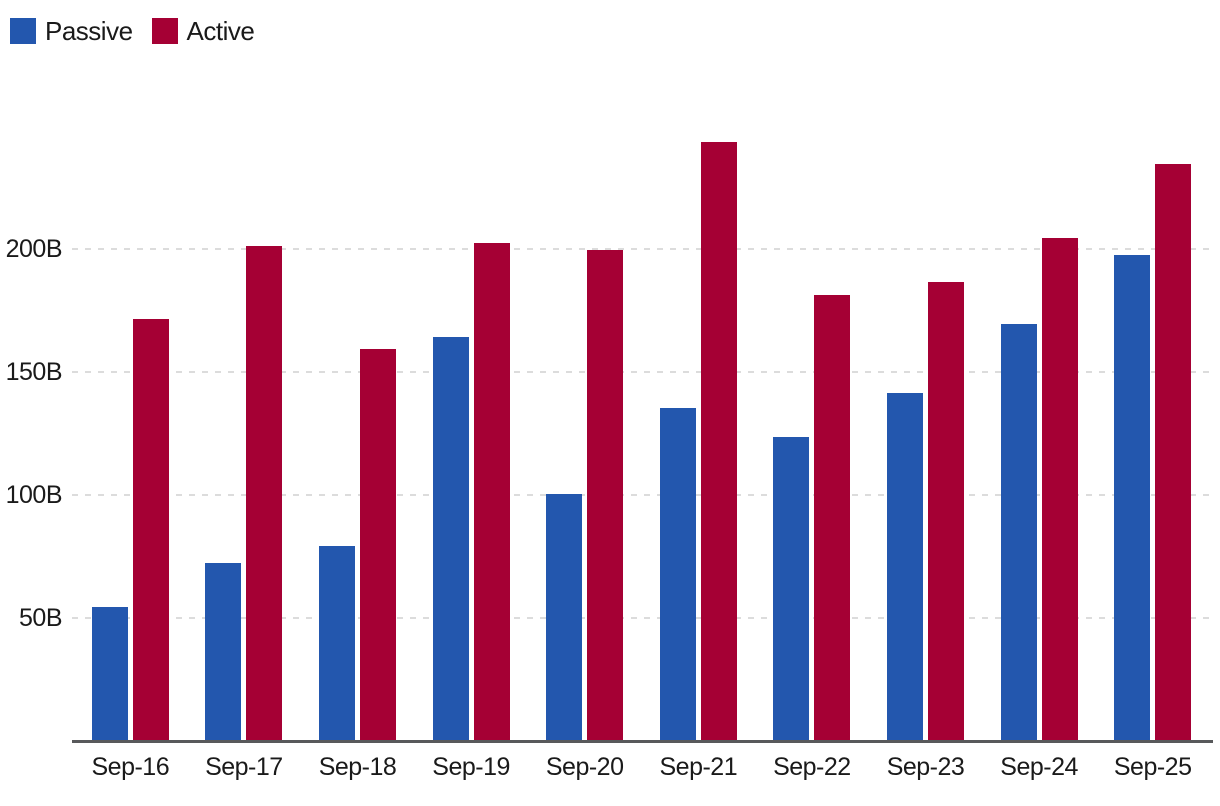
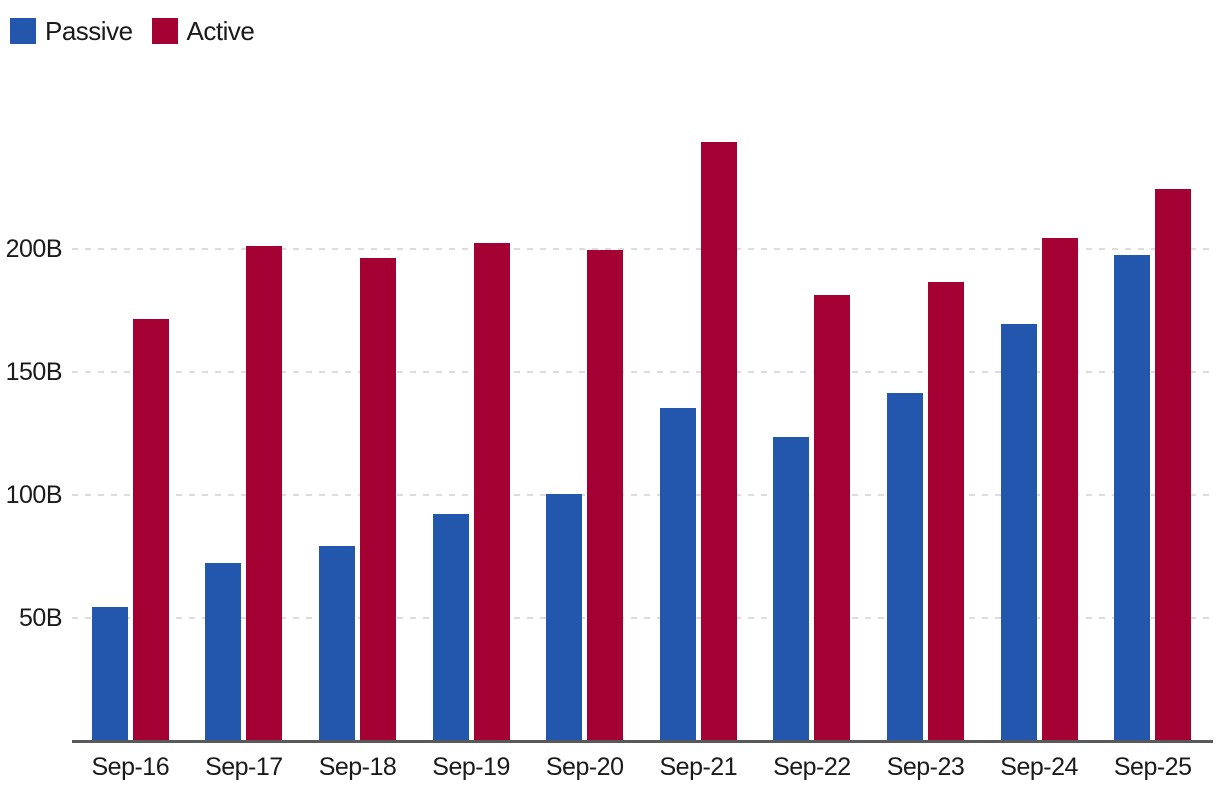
Active/Sep-18: 159B -> 196B
Passive/Sep-19: 164B -> 92B
Active/Sep-25: 234B -> 224B
